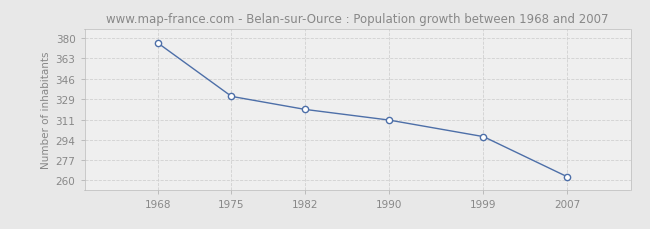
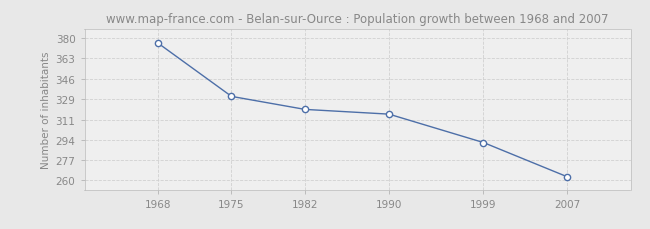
1990: 311 -> 316
1999: 297 -> 292
